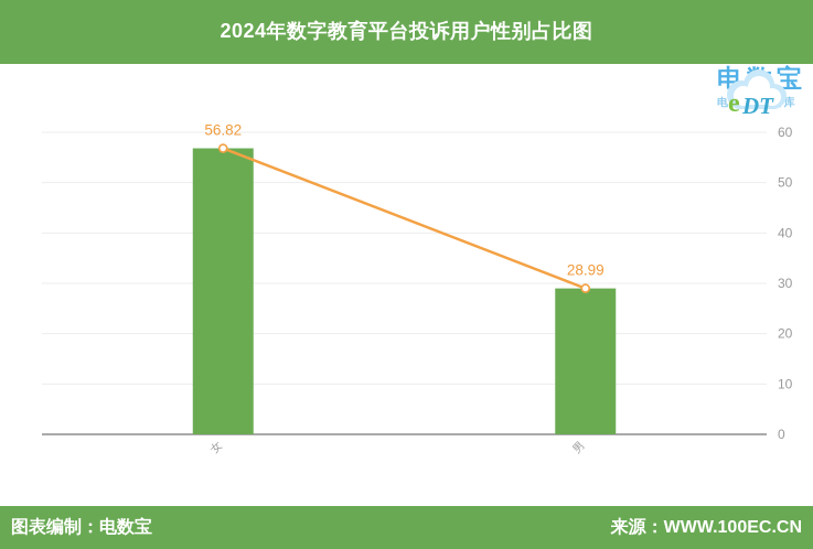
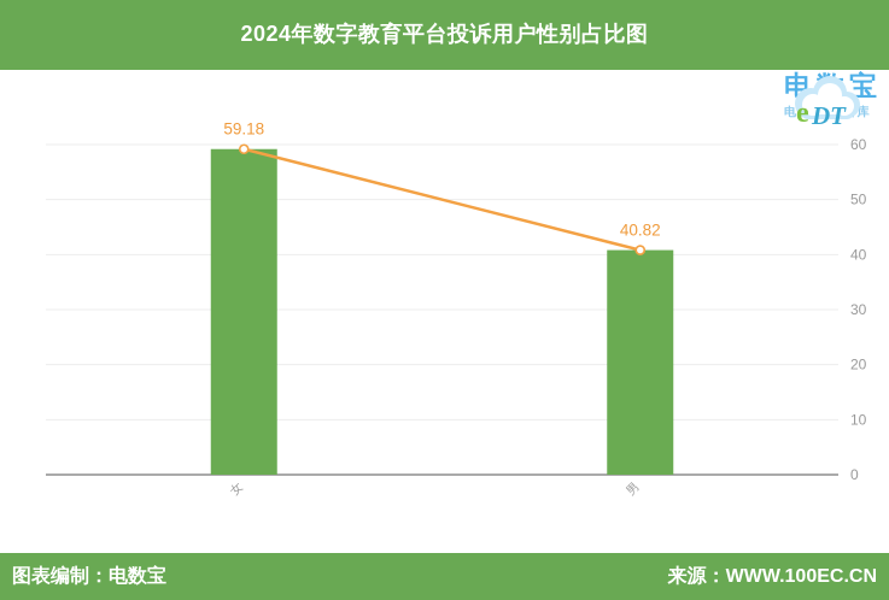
女: 56.82 -> 59.18
男: 28.99 -> 40.82
